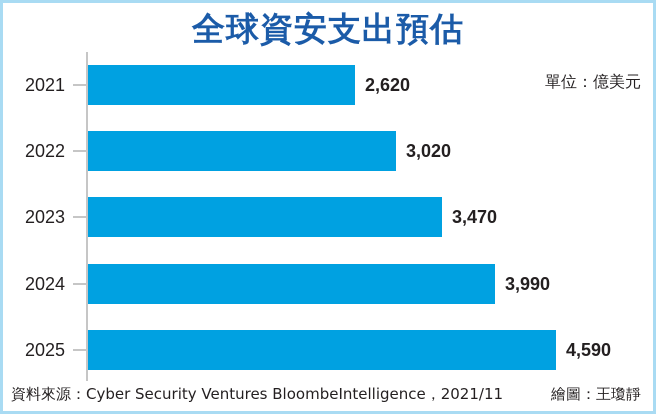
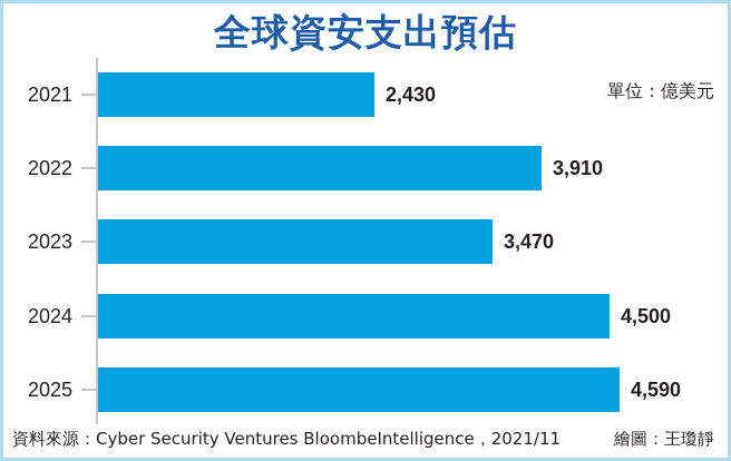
2021: 2,620 -> 2,430
2022: 3,020 -> 3,910
2024: 3,990 -> 4,500
